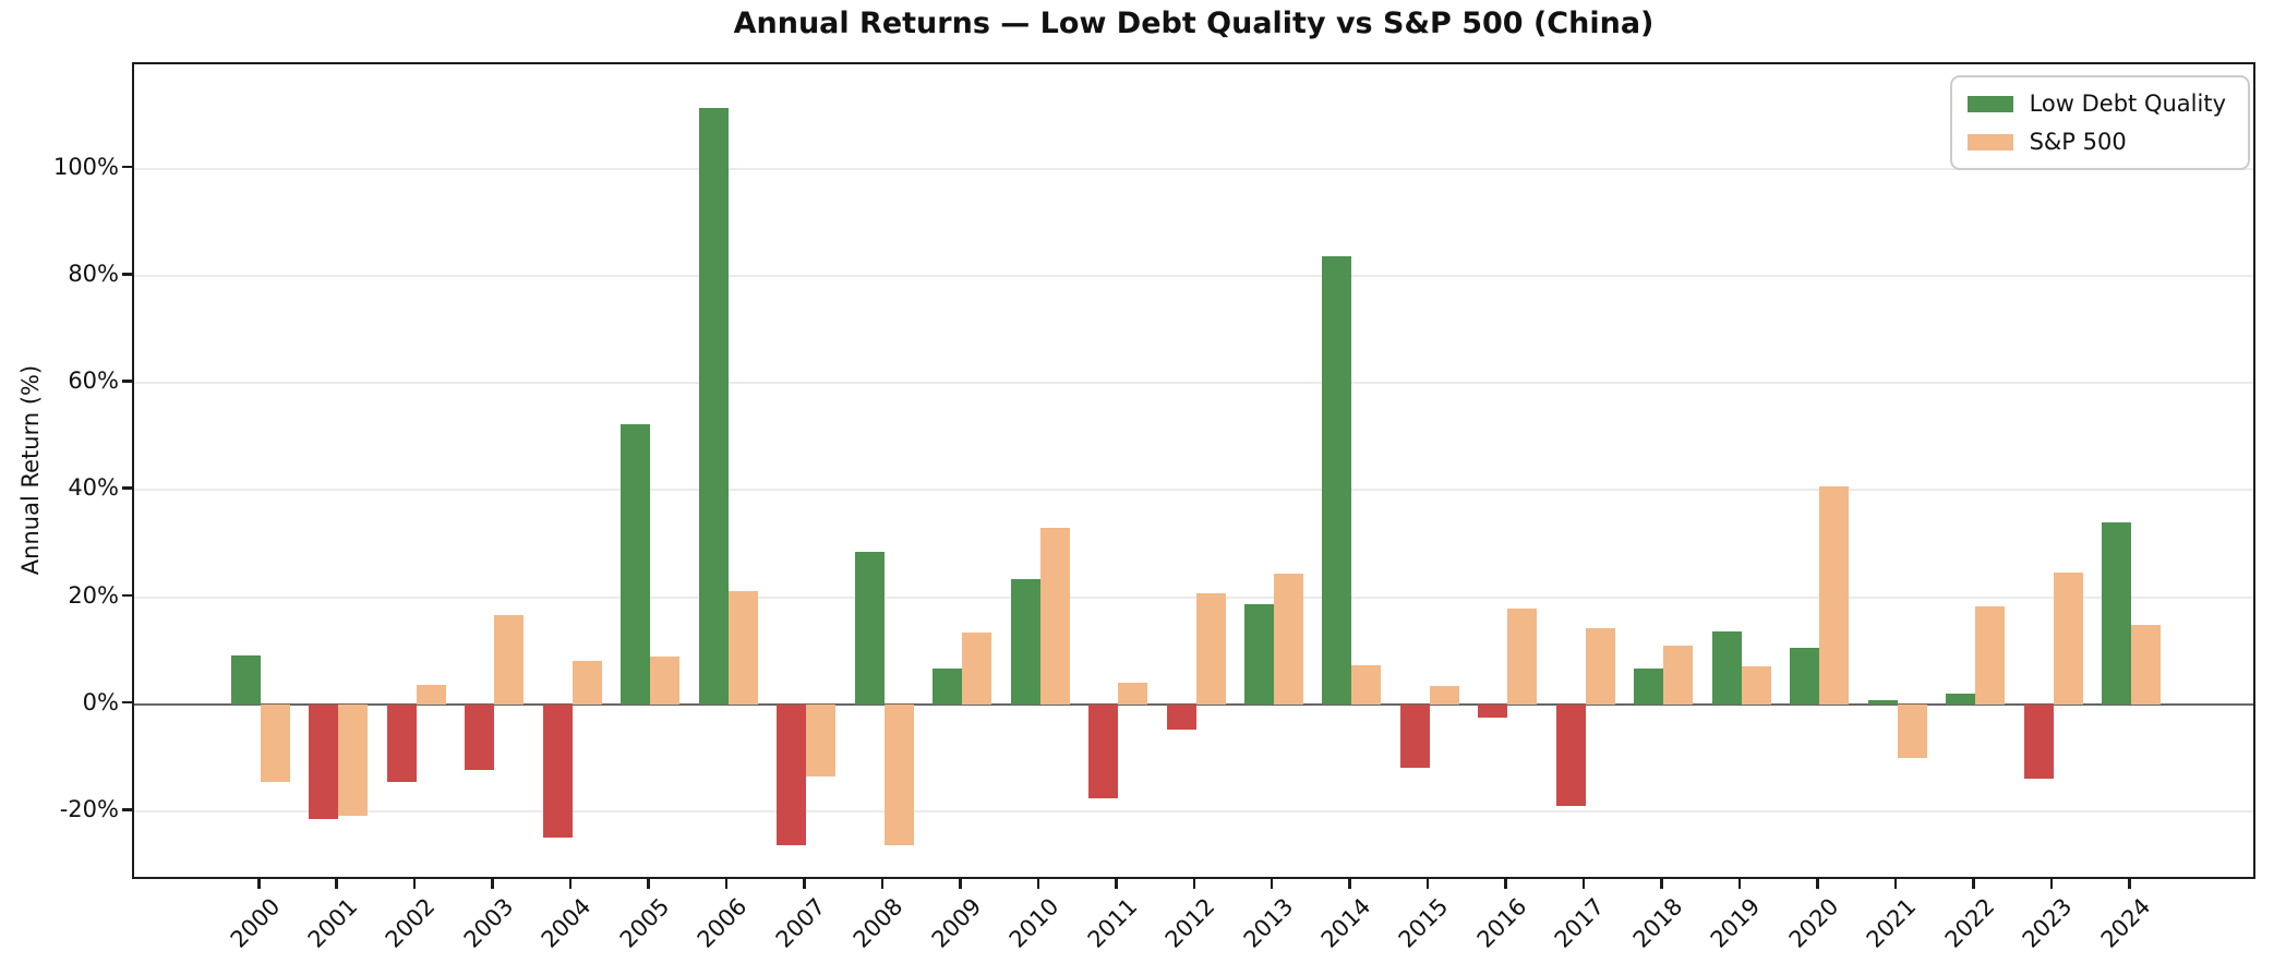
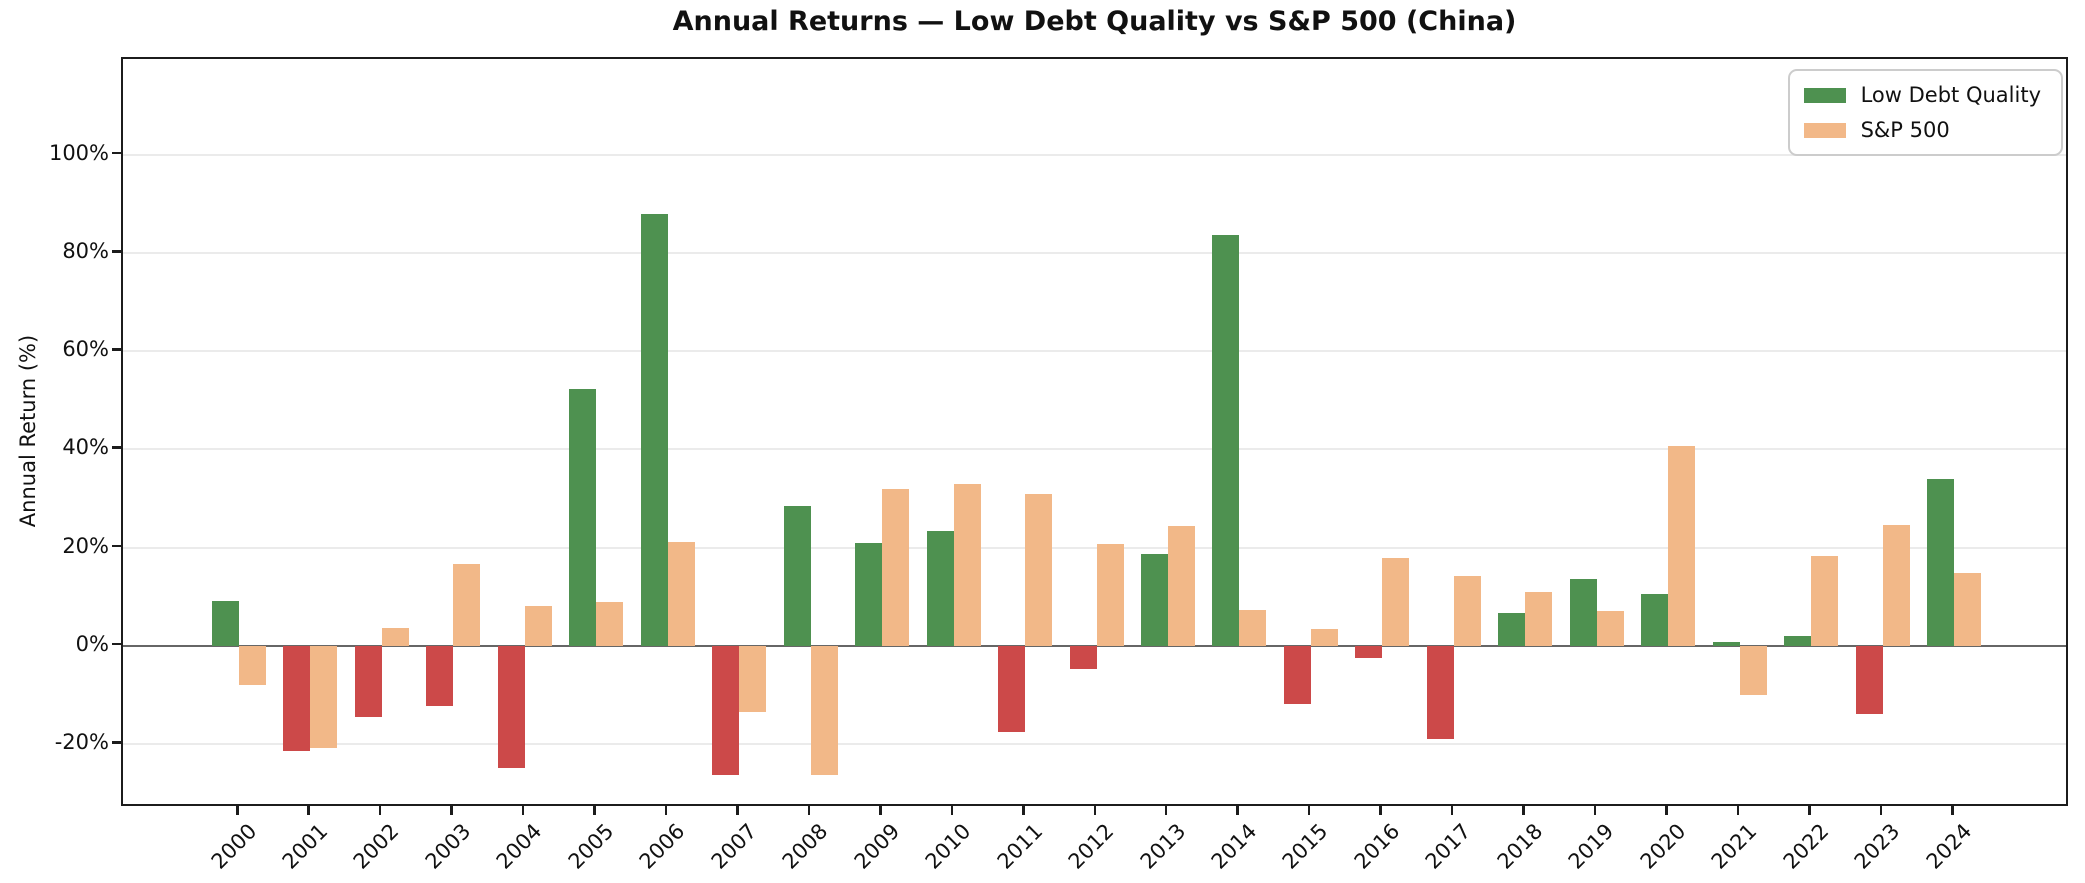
S&P 500/2000: -14% -> -8%
Low Debt Quality/2006: 111% -> 88%
Low Debt Quality/2009: 7% -> 21%
S&P 500/2009: 13% -> 32%
S&P 500/2011: 4% -> 31%
